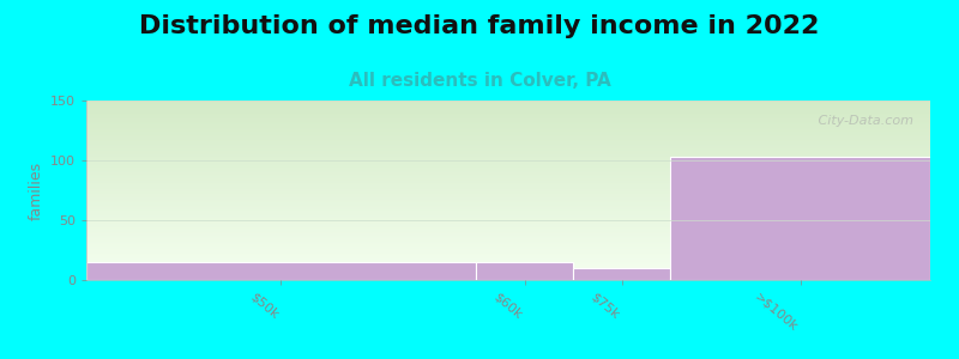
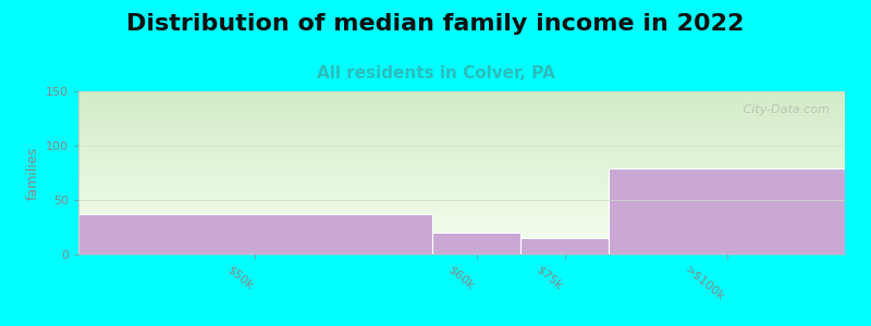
$50k: 15 -> 37
$60k: 15 -> 20
$75k: 10 -> 15
>$100k: 103 -> 79
